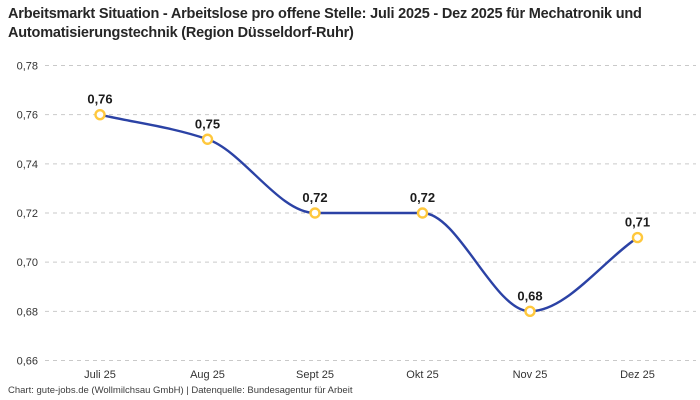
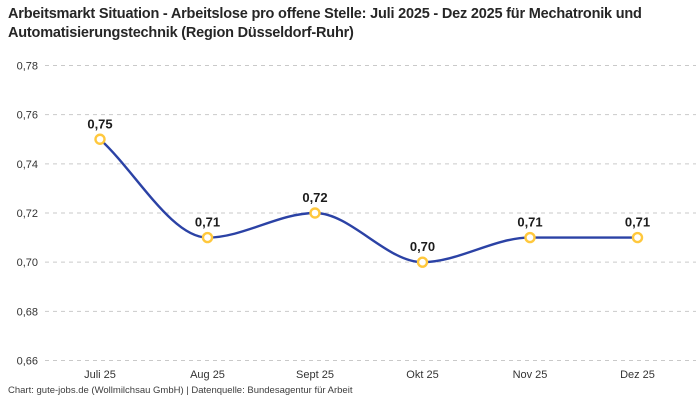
Juli 25: 0,76 -> 0,75
Aug 25: 0,75 -> 0,71
Okt 25: 0,72 -> 0,70
Nov 25: 0,68 -> 0,71
